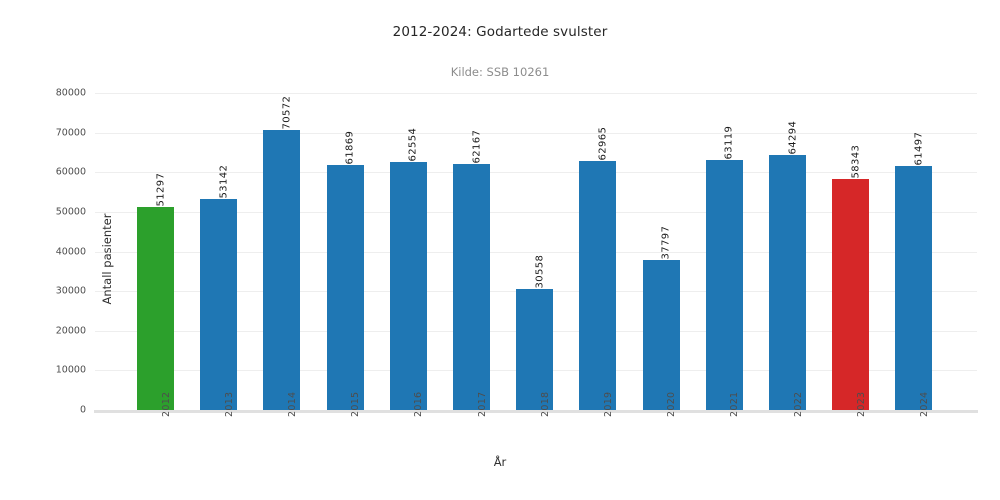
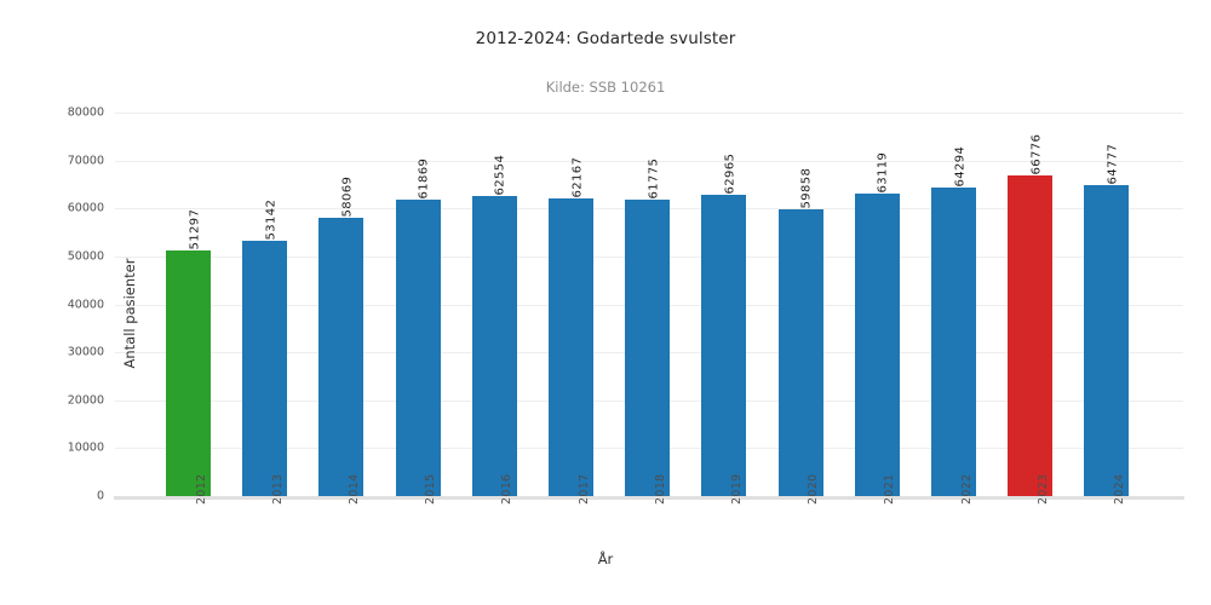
2014: 70572 -> 58069
2018: 30558 -> 61775
2020: 37797 -> 59858
2023: 58343 -> 66776
2024: 61497 -> 64777
